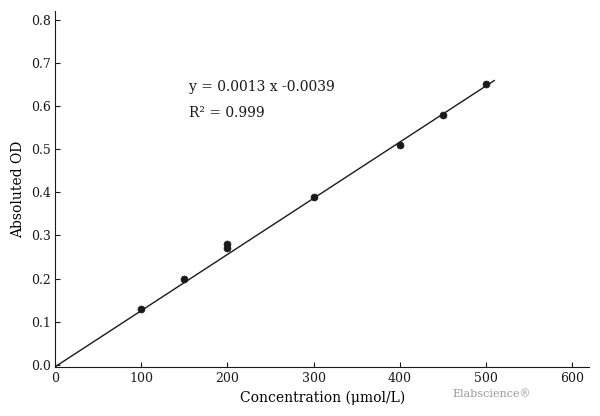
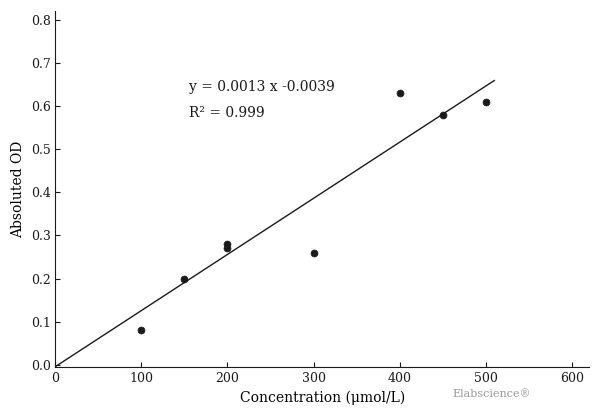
100: 0.13 -> 0.08
300: 0.39 -> 0.26
400: 0.51 -> 0.63
500: 0.65 -> 0.61
